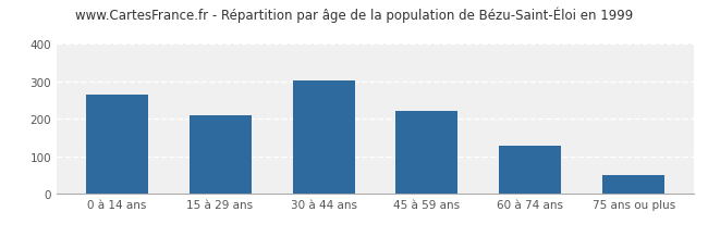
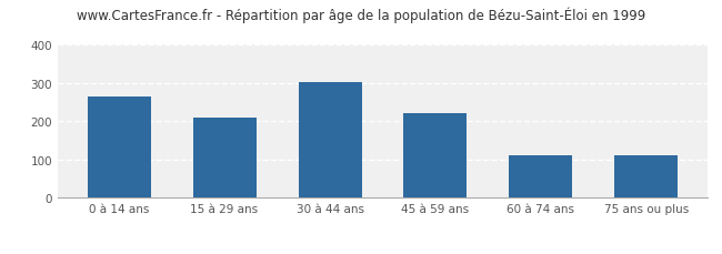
60 à 74 ans: 130 -> 110
75 ans ou plus: 50 -> 110
